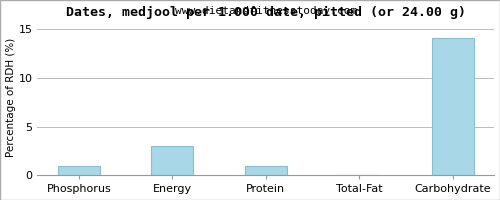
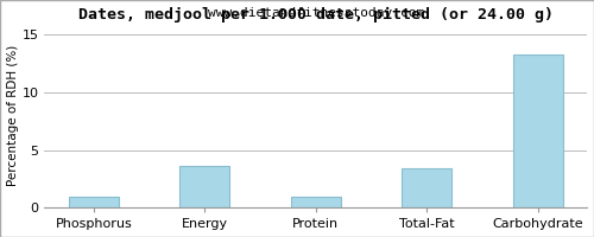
Energy: 3.0 -> 3.6
Total-Fat: 0.1 -> 3.4
Carbohydrate: 14.0 -> 13.2
